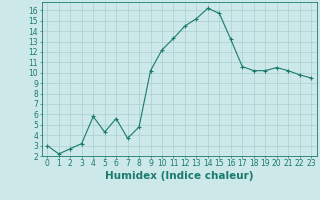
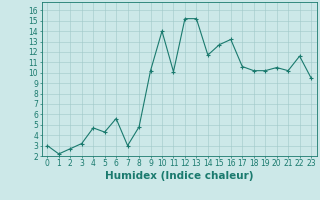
4: 5.8 -> 4.7
7: 3.7 -> 3.0
10: 12.2 -> 14.0
11: 13.3 -> 10.1
12: 14.5 -> 15.2
14: 16.2 -> 11.7
15: 15.7 -> 12.7
22: 9.8 -> 11.6
